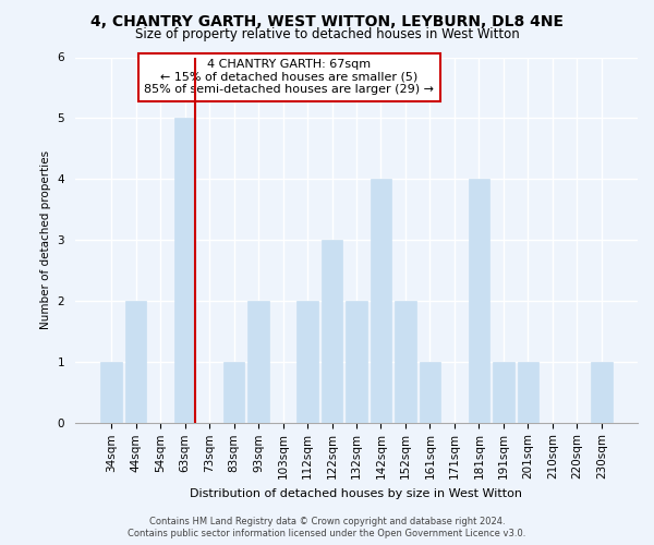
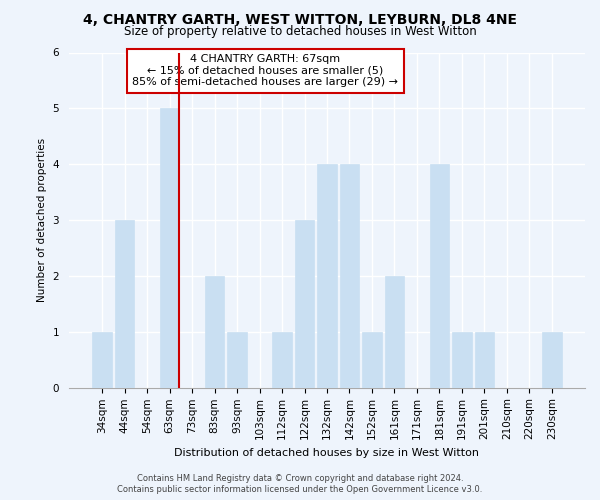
44sqm: 2 -> 3
83sqm: 1 -> 2
93sqm: 2 -> 1
112sqm: 2 -> 1
132sqm: 2 -> 4
152sqm: 2 -> 1
161sqm: 1 -> 2
